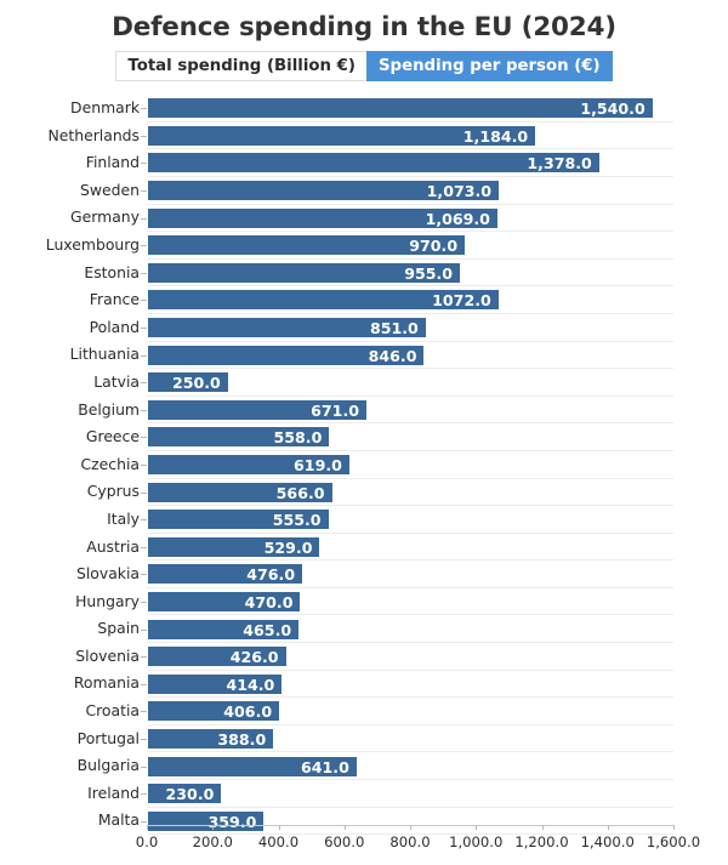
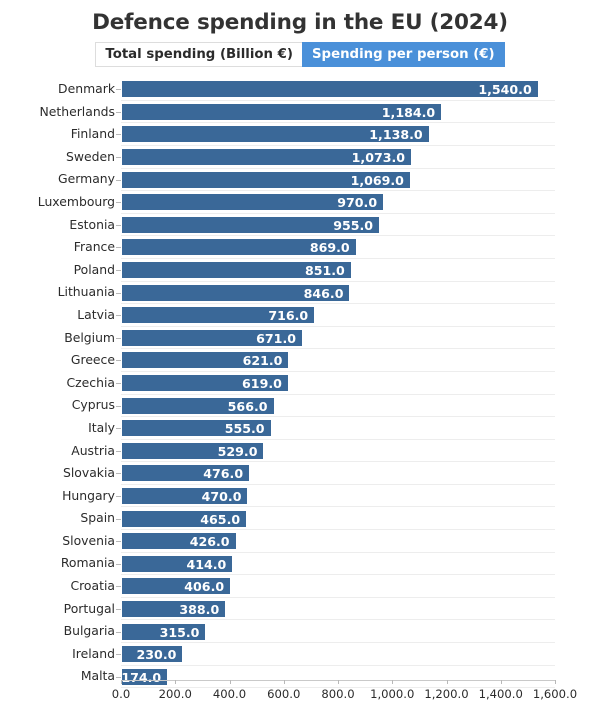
Finland: 1,378.0 -> 1,138.0
France: 1072.0 -> 869.0
Latvia: 250.0 -> 716.0
Greece: 558.0 -> 621.0
Bulgaria: 641.0 -> 315.0
Malta: 359.0 -> 174.0
